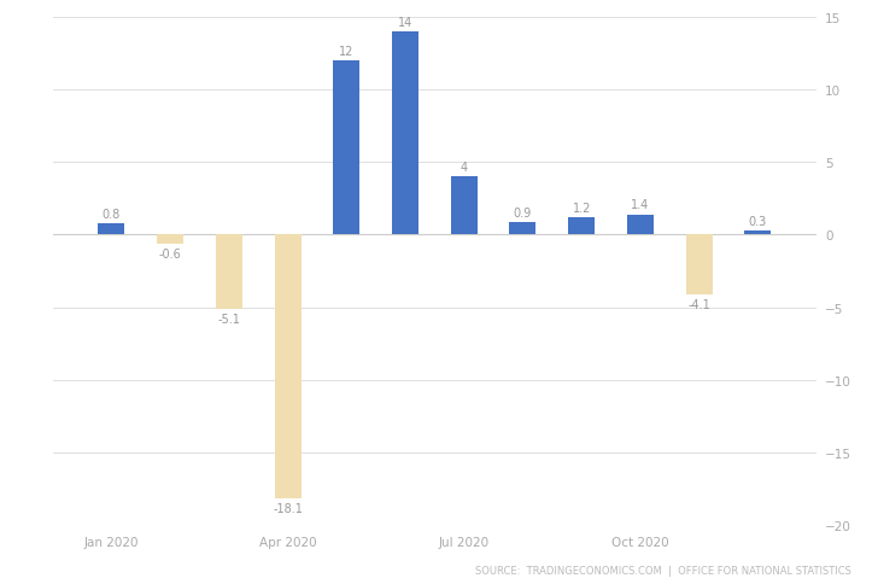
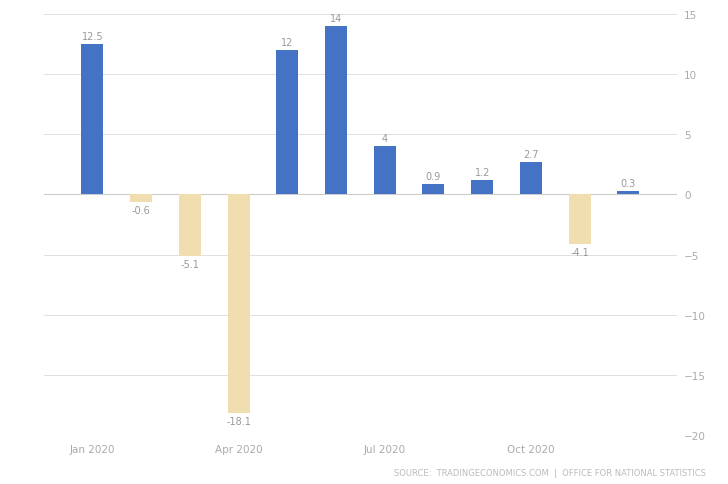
Jan 2020: 0.8 -> 12.5
Oct 2020: 1.4 -> 2.7
